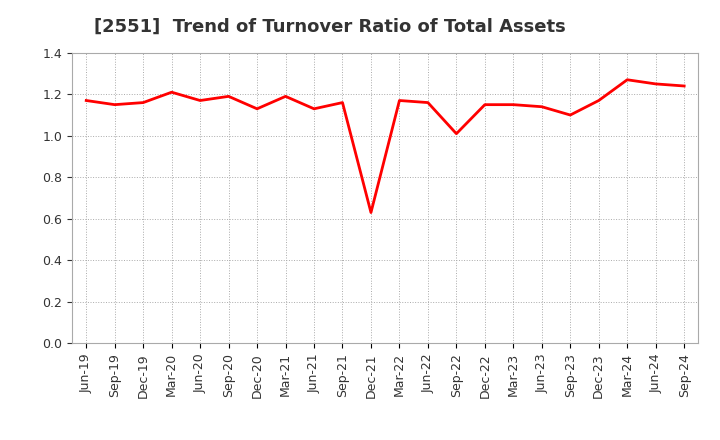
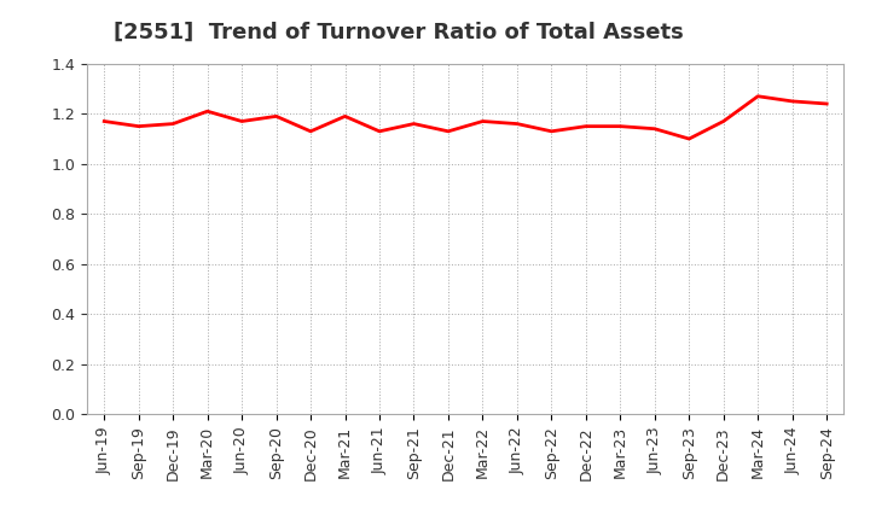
Dec-21: 0.63 -> 1.13
Sep-22: 1.01 -> 1.13
